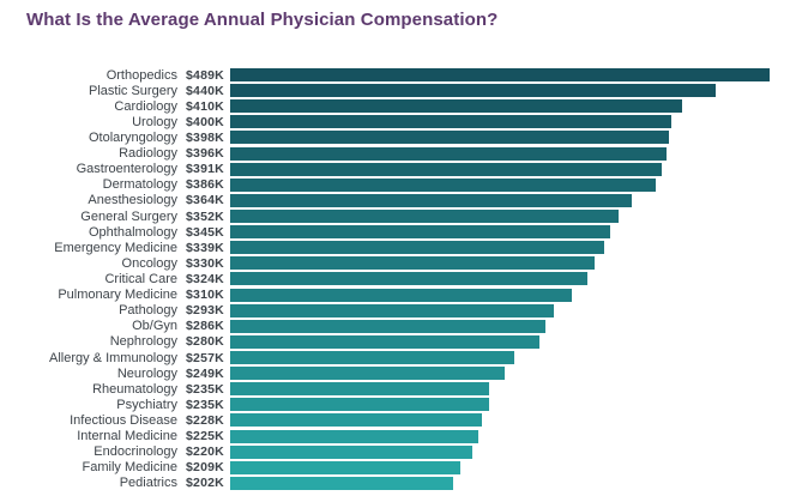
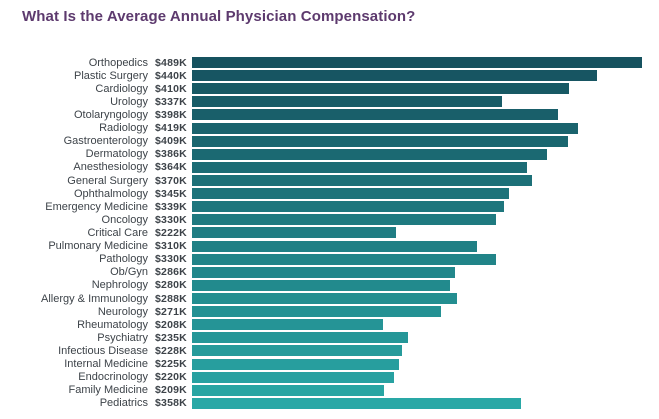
Urology: $400K -> $337K
Radiology: $396K -> $419K
Gastroenterology: $391K -> $409K
General Surgery: $352K -> $370K
Critical Care: $324K -> $222K
Pathology: $293K -> $330K
Allergy & Immunology: $257K -> $288K
Neurology: $249K -> $271K
Rheumatology: $235K -> $208K
Pediatrics: $202K -> $358K
